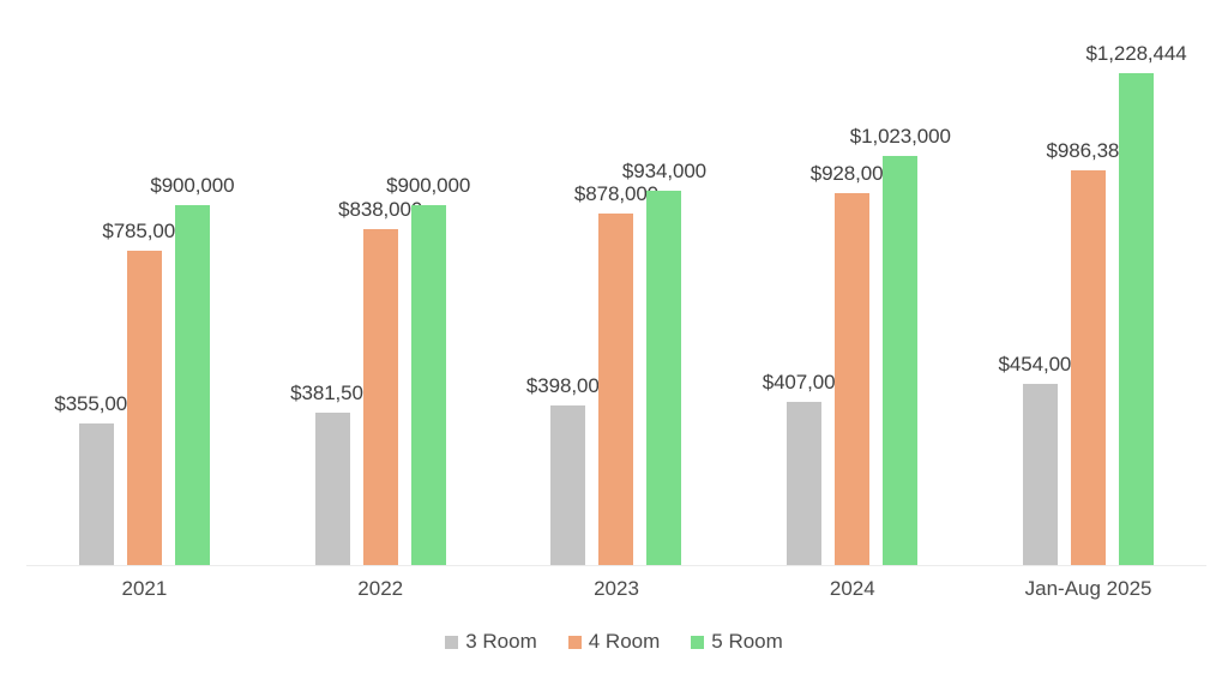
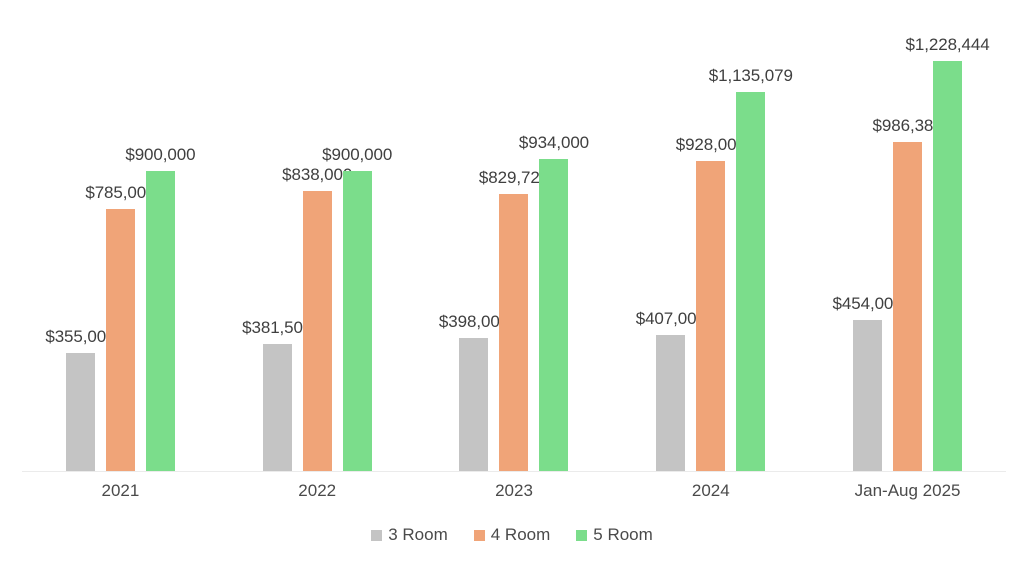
4 Room/2023: $878,000 -> $829,728
5 Room/2024: $1,023,000 -> $1,135,079
